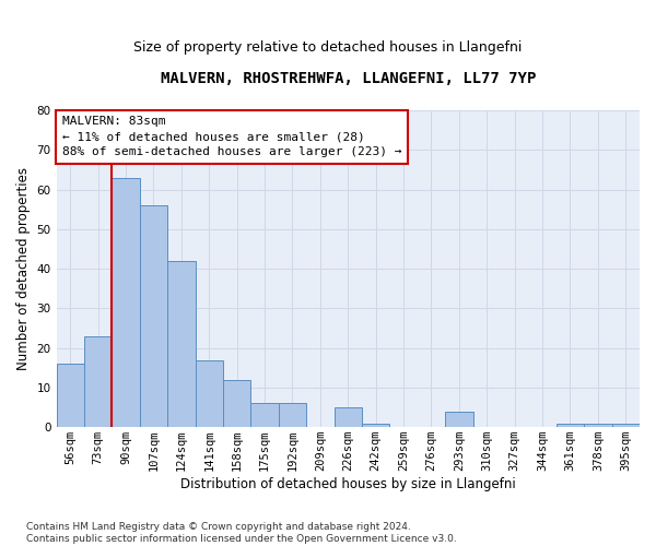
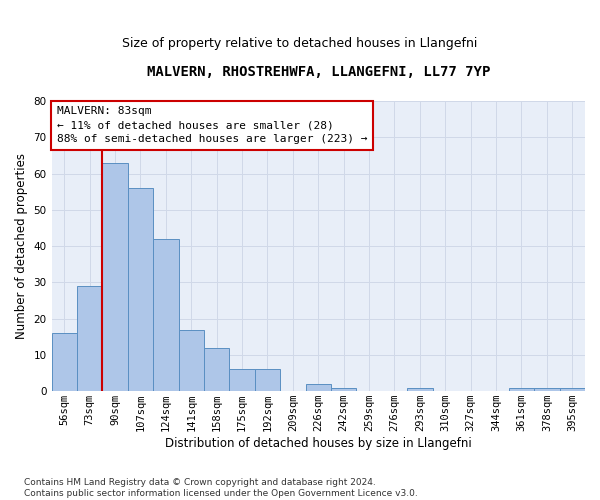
73sqm: 23 -> 29
226sqm: 5 -> 2
293sqm: 4 -> 1
